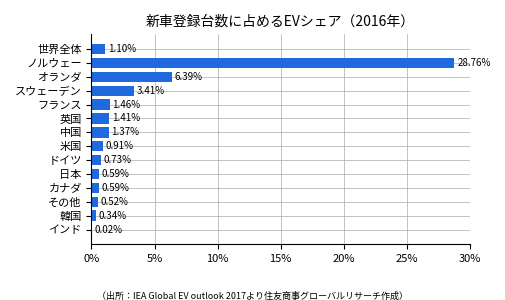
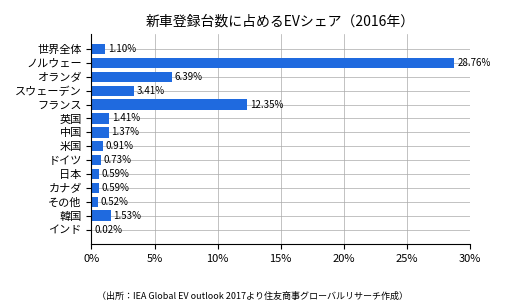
フランス: 1.46% -> 12.35%
韓国: 0.34% -> 1.53%
